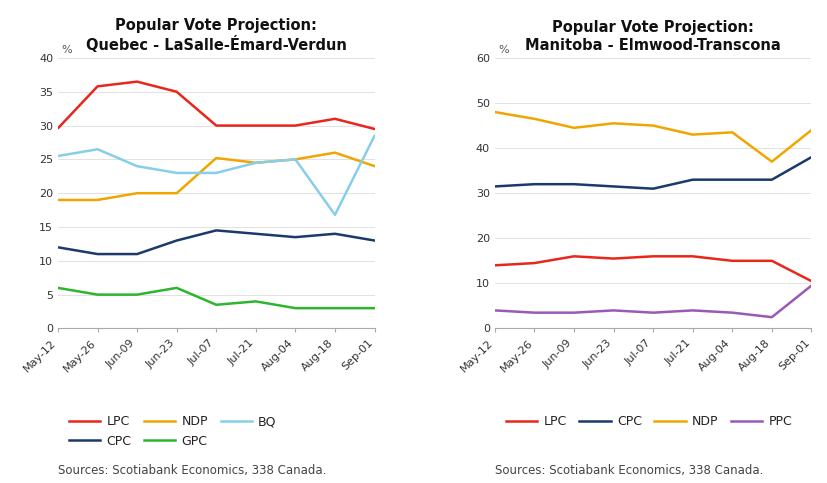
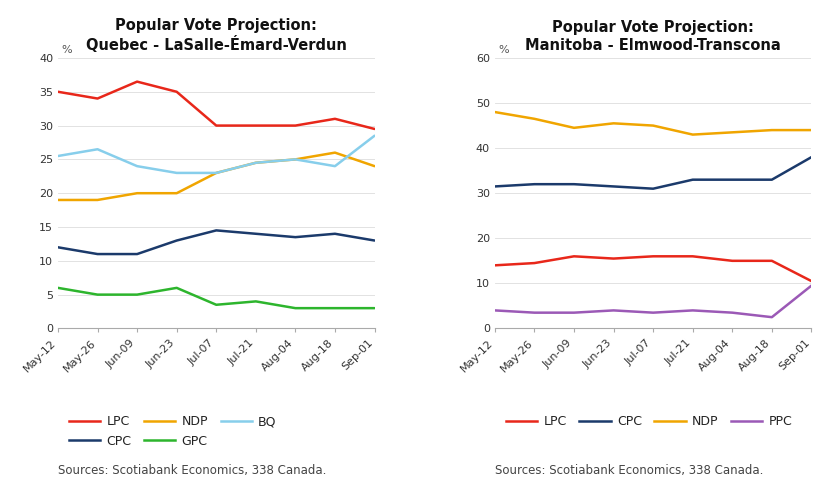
Popular Vote Projection: Quebec - LaSalle-Émard-Verdun/LPC/May-12: 29.6 -> 35.0
Popular Vote Projection: Quebec - LaSalle-Émard-Verdun/LPC/May-26: 35.8 -> 34.0
Popular Vote Projection: Quebec - LaSalle-Émard-Verdun/NDP/Jul-07: 25.2 -> 23.0
Popular Vote Projection: Quebec - LaSalle-Émard-Verdun/BQ/Aug-18: 16.8 -> 24.0
Popular Vote Projection: Manitoba - Elmwood-Transcona/NDP/Aug-18: 37.0 -> 44.0
